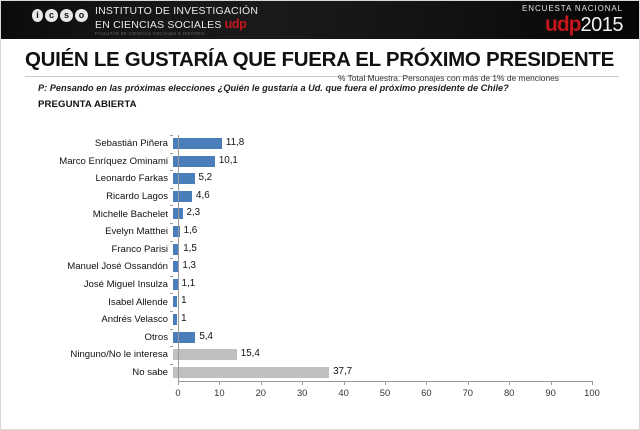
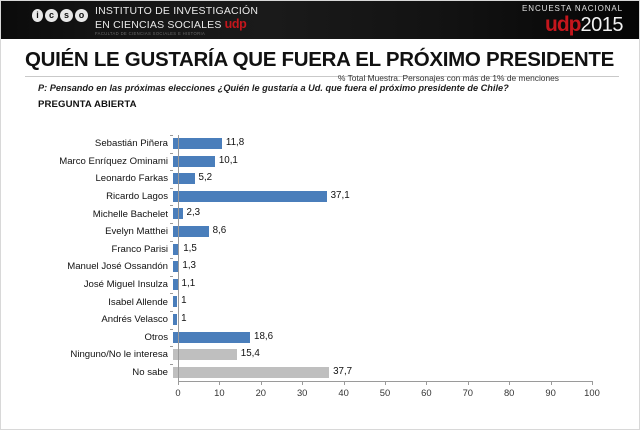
Ricardo Lagos: 4,6 -> 37,1
Evelyn Matthei: 1,6 -> 8,6
Otros: 5,4 -> 18,6
